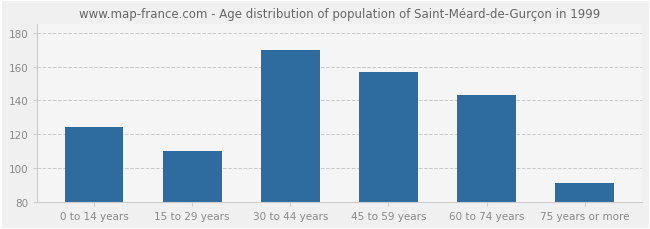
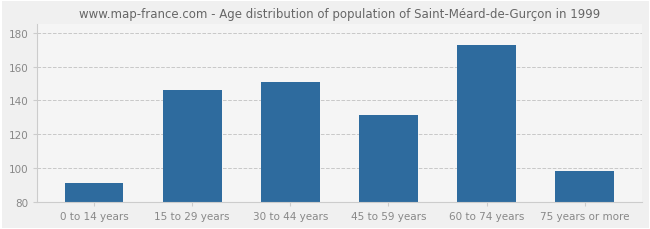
0 to 14 years: 124 -> 91
15 to 29 years: 110 -> 146
30 to 44 years: 170 -> 151
45 to 59 years: 157 -> 131
60 to 74 years: 143 -> 173
75 years or more: 91 -> 98
